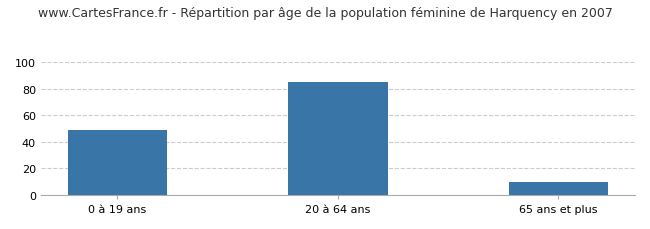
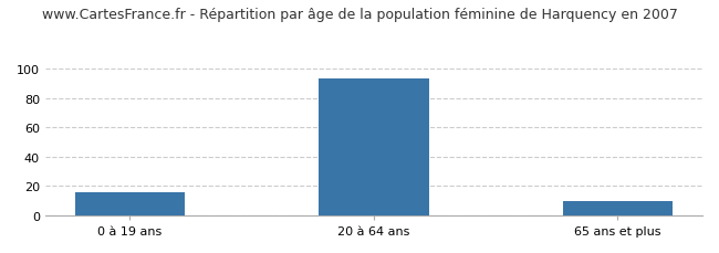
0 à 19 ans: 49 -> 16
20 à 64 ans: 85 -> 93
